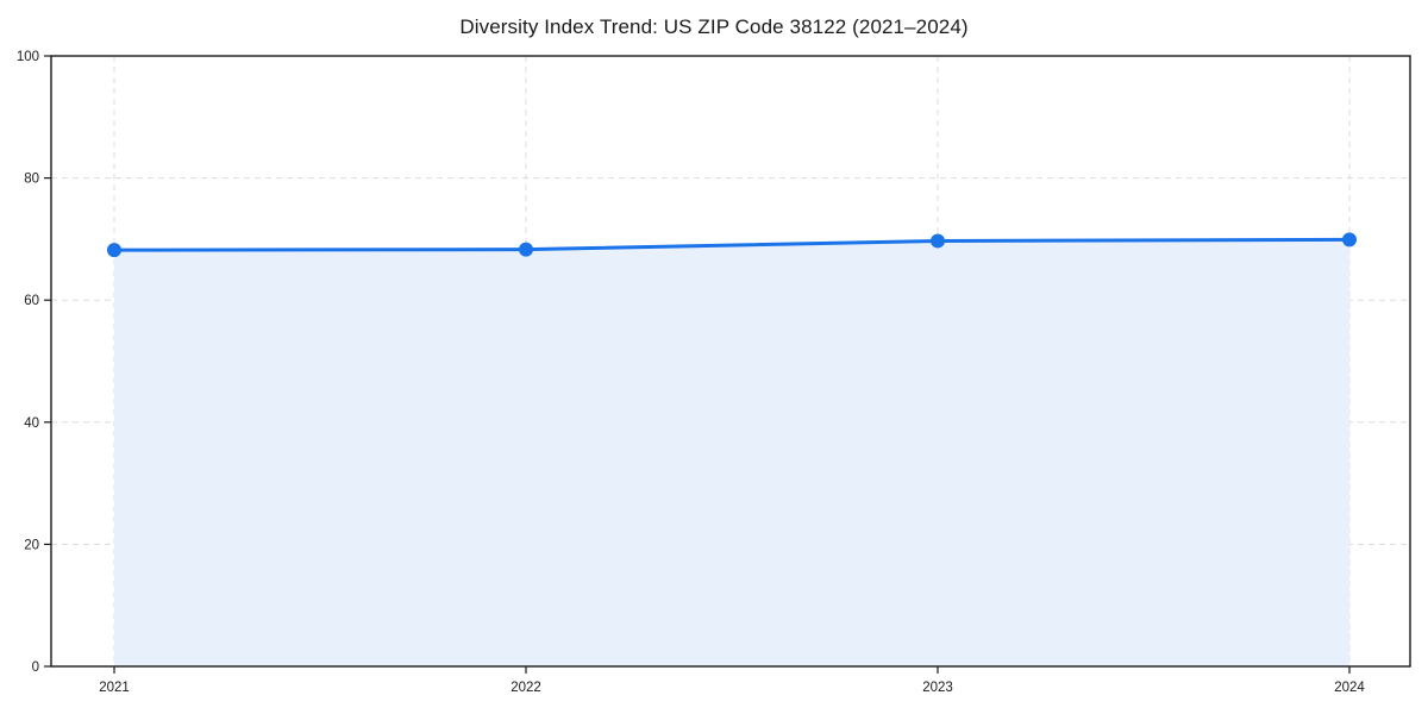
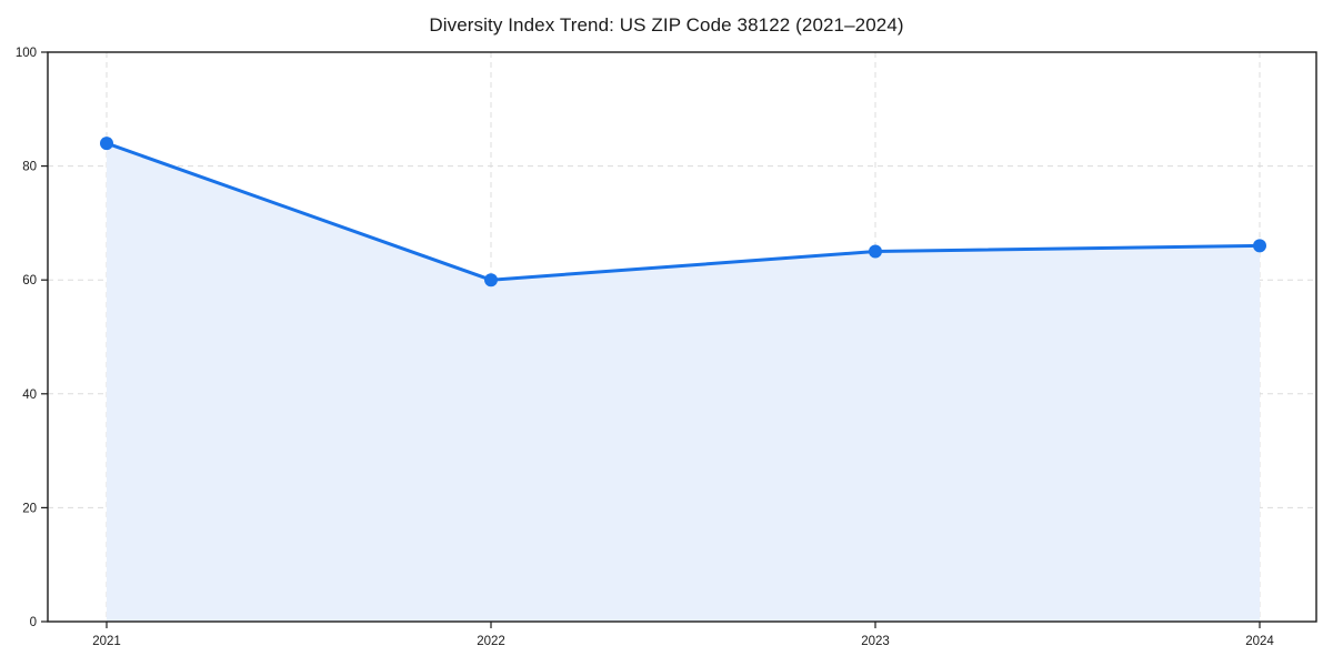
2021: 68 -> 84
2022: 68 -> 60
2023: 70 -> 65
2024: 70 -> 66
